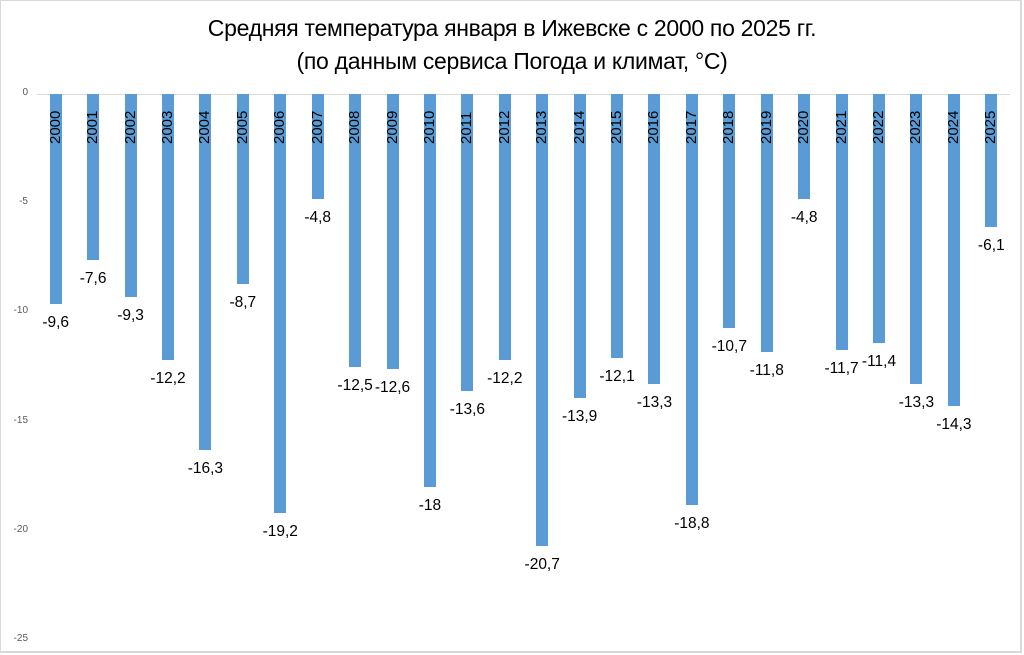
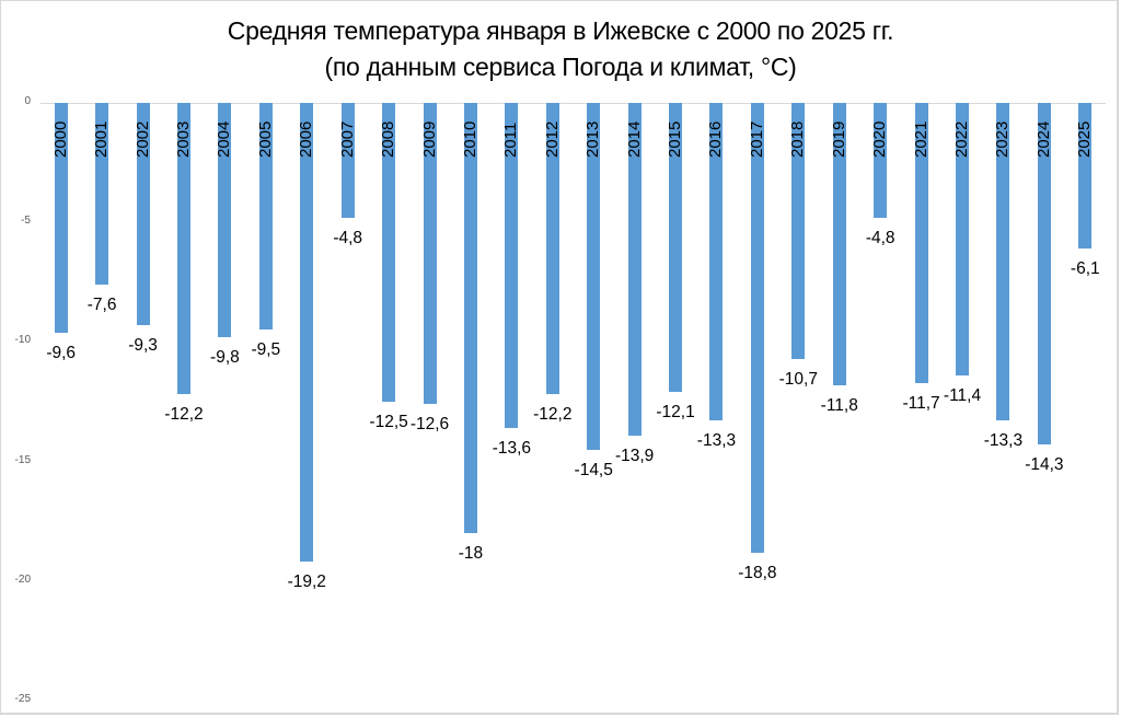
2004: -16,3 -> -9,8
2005: -8,7 -> -9,5
2013: -20,7 -> -14,5
